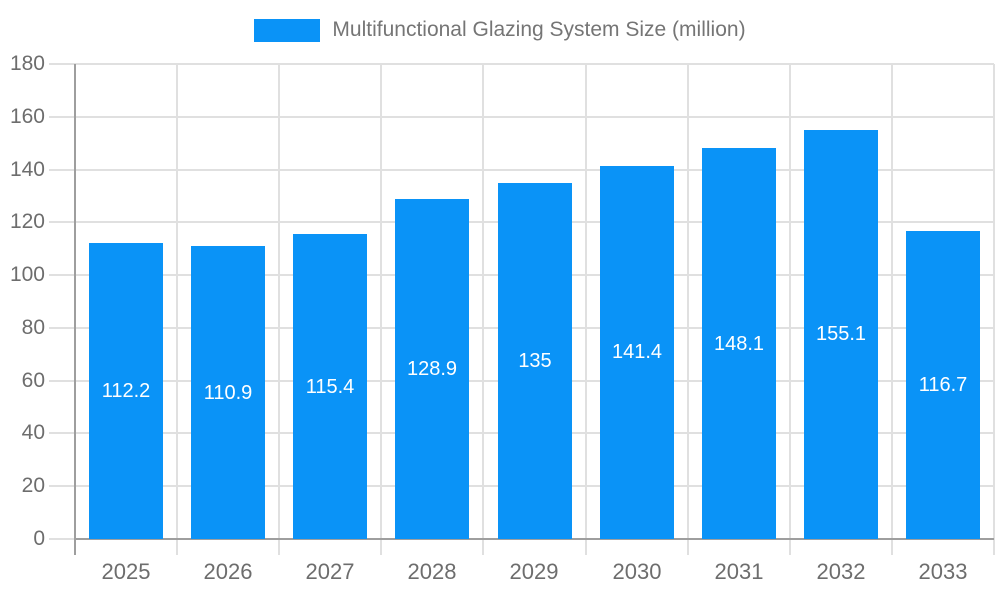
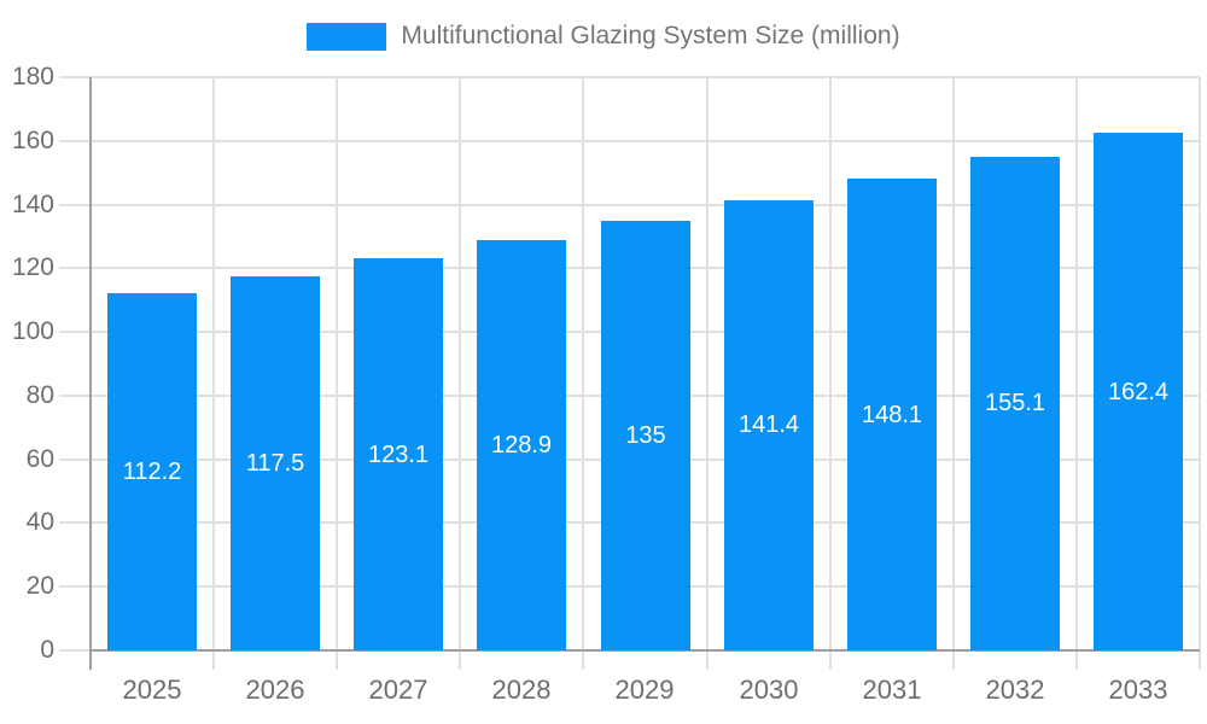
2026: 110.9 -> 117.5
2027: 115.4 -> 123.1
2033: 116.7 -> 162.4
